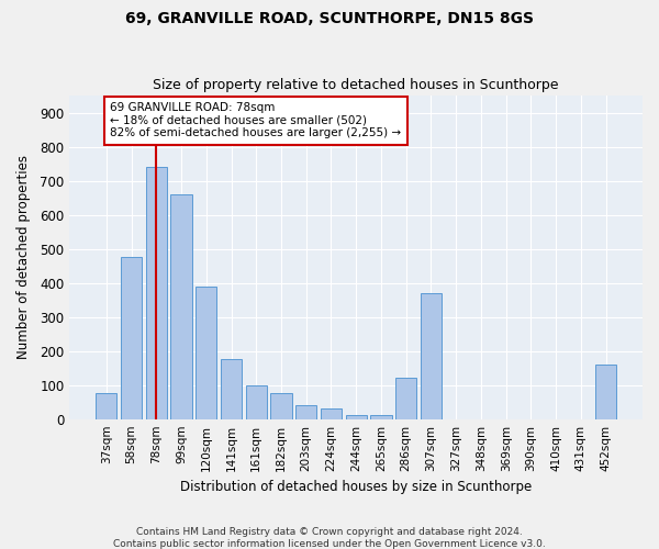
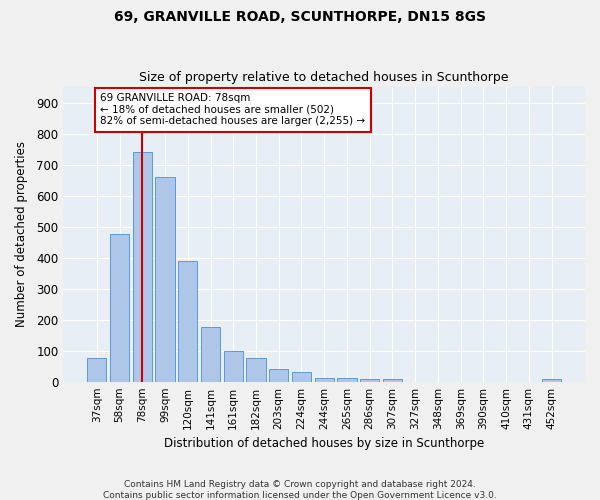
286sqm: 120 -> 10
307sqm: 370 -> 8
452sqm: 160 -> 8
